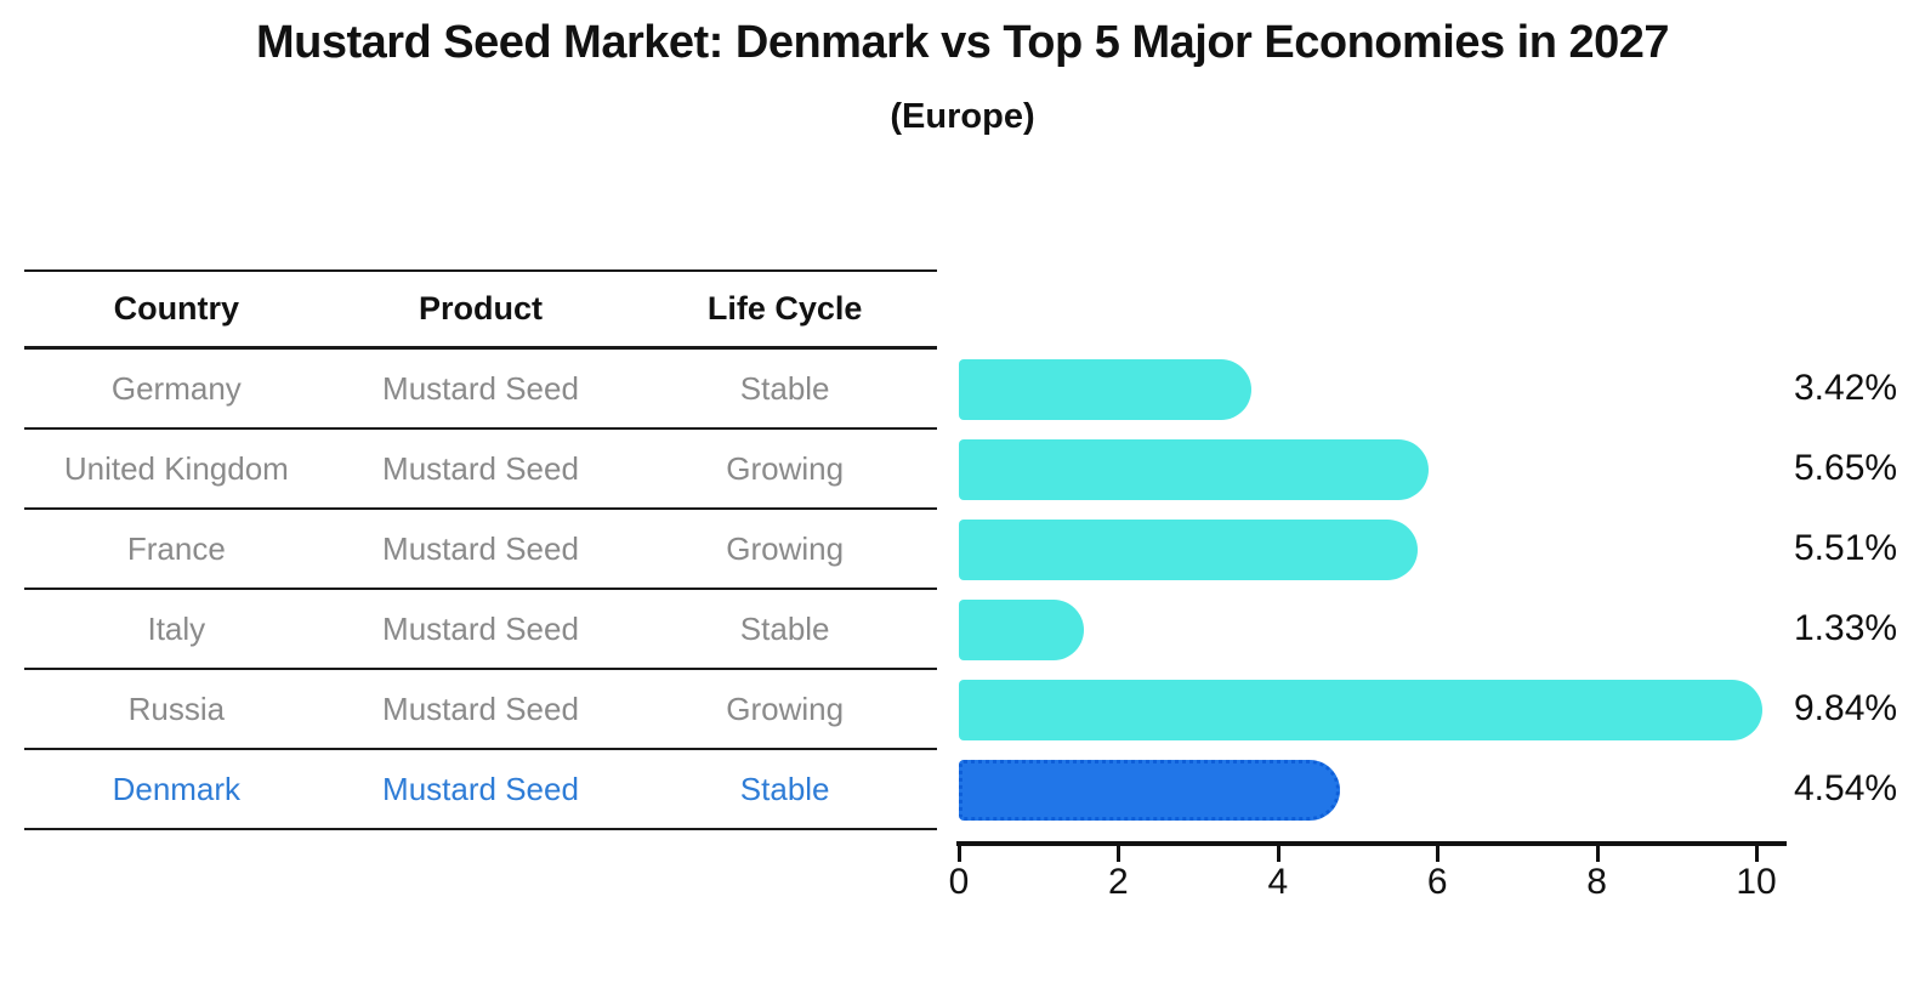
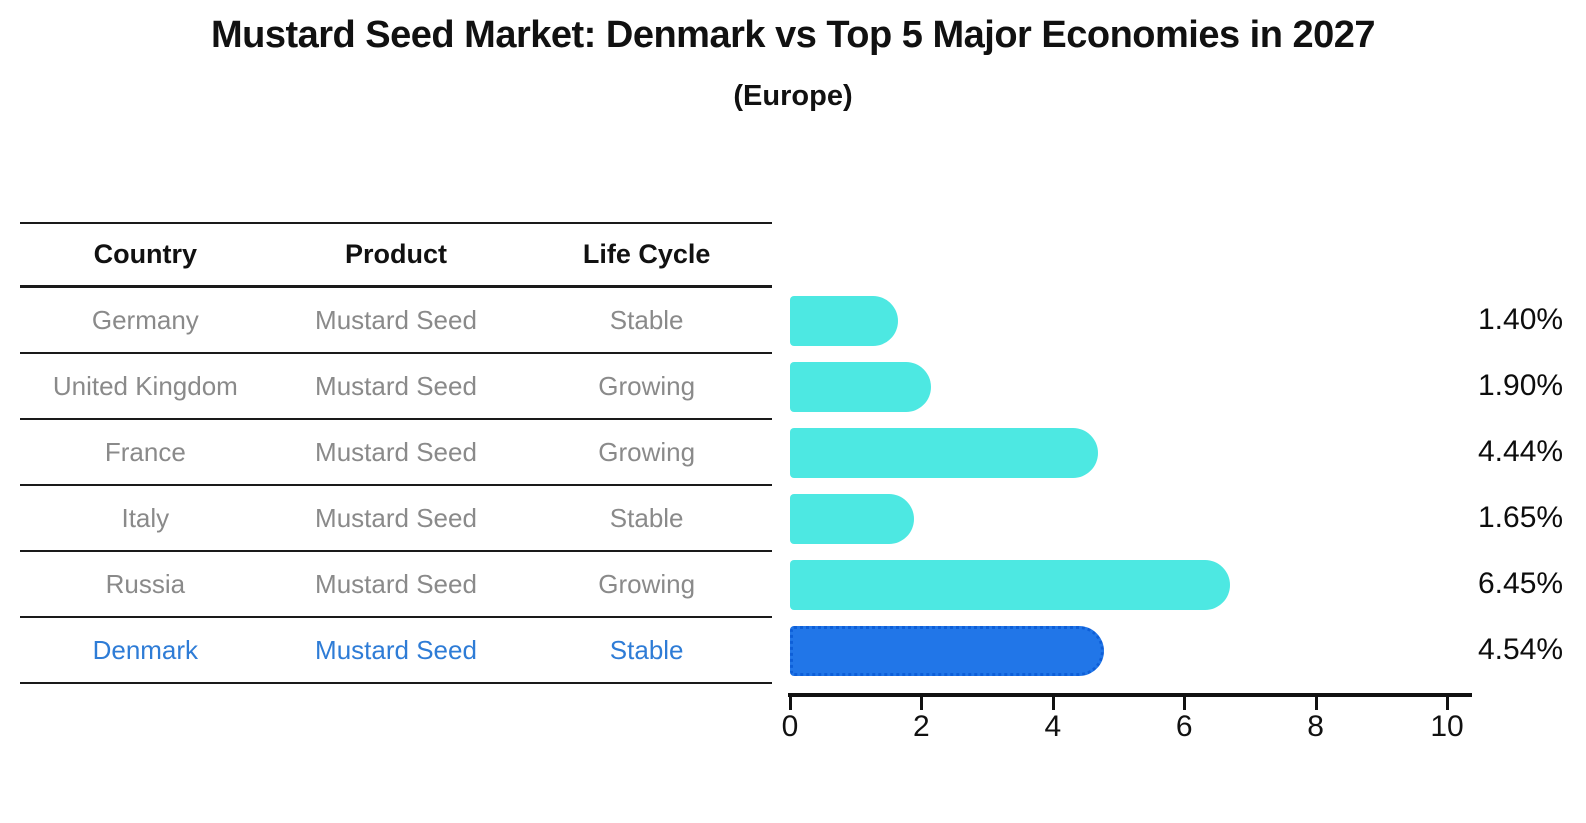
Germany: 3.42% -> 1.40%
United Kingdom: 5.65% -> 1.90%
France: 5.51% -> 4.44%
Italy: 1.33% -> 1.65%
Russia: 9.84% -> 6.45%
